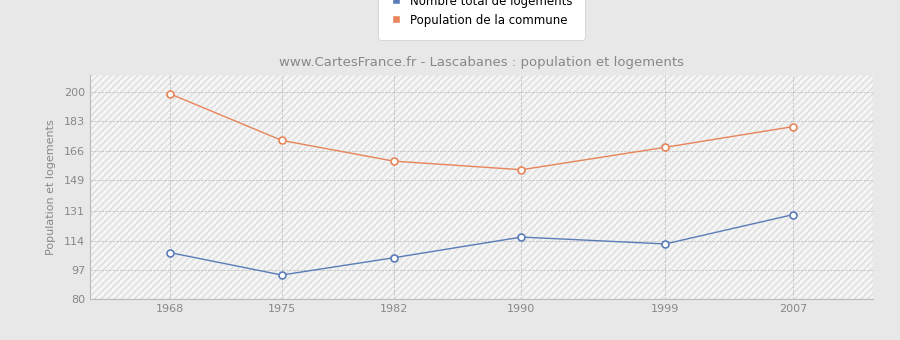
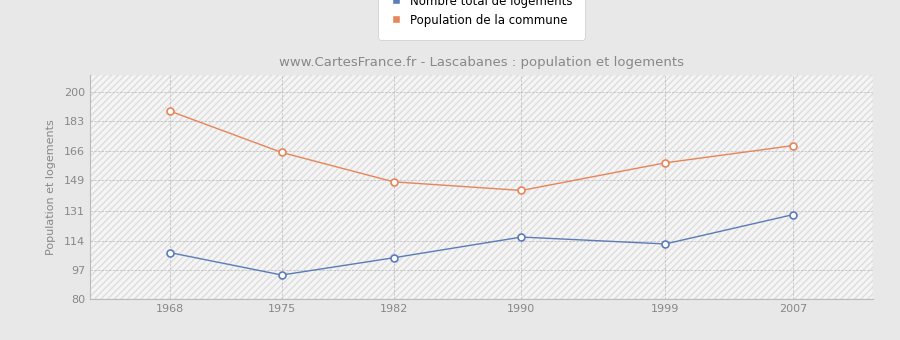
Population de la commune/1968: 199 -> 189
Population de la commune/1975: 172 -> 165
Population de la commune/1982: 160 -> 148
Population de la commune/1990: 155 -> 143
Population de la commune/1999: 168 -> 159
Population de la commune/2007: 180 -> 169
